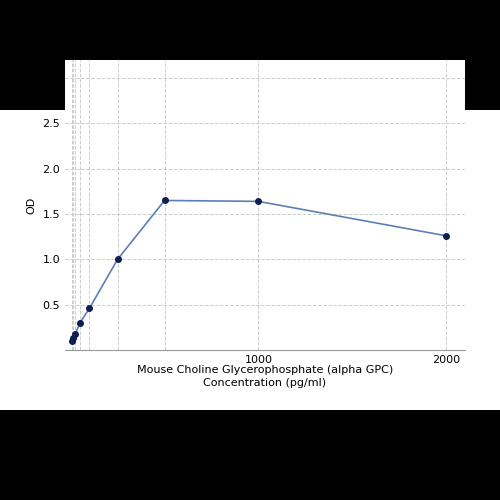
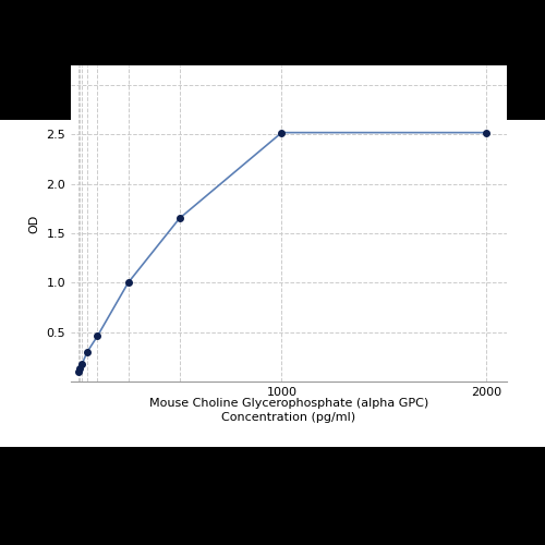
1000: 1.64 -> 2.52
2000: 1.26 -> 2.52
